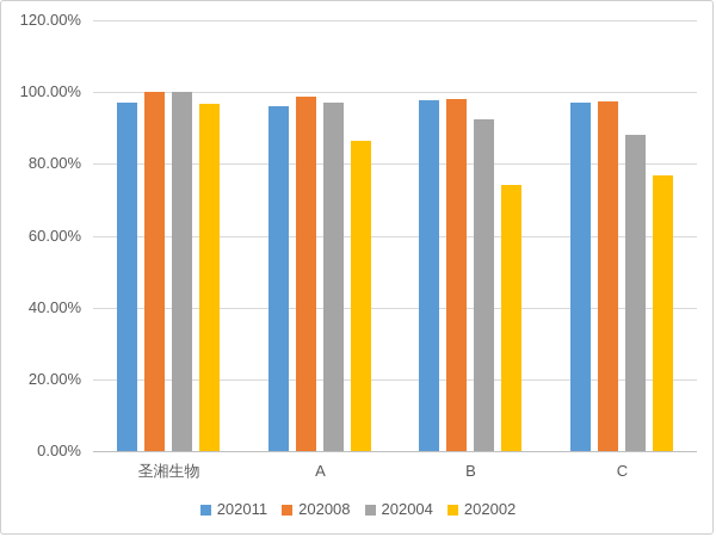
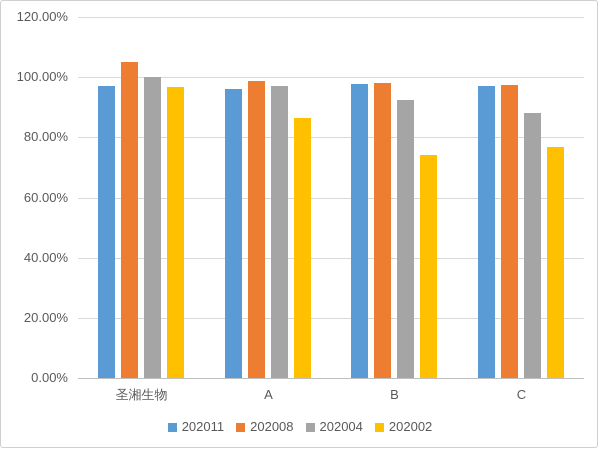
202008/圣湘生物: 100% -> 105%
